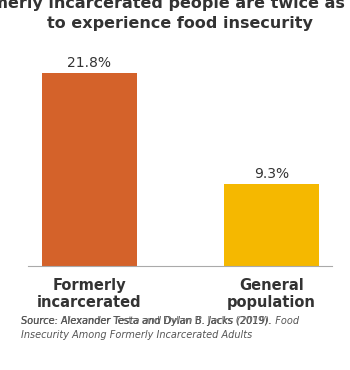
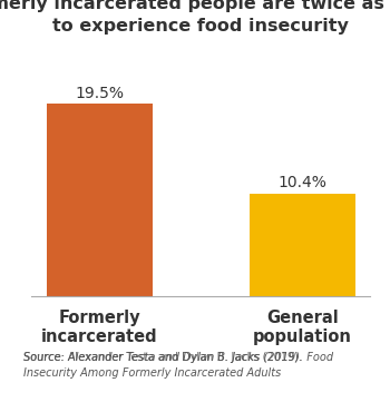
Formerly incarcerated: 21.8% -> 19.5%
General population: 9.3% -> 10.4%
